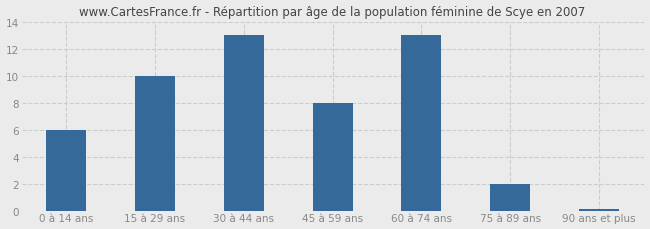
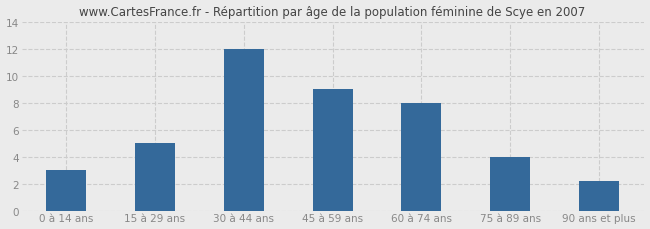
0 à 14 ans: 6.0 -> 3.0
15 à 29 ans: 10.0 -> 5.0
30 à 44 ans: 13.0 -> 12.0
45 à 59 ans: 8.0 -> 9.0
60 à 74 ans: 13.0 -> 8.0
75 à 89 ans: 2.0 -> 4.0
90 ans et plus: 0.1 -> 2.2
